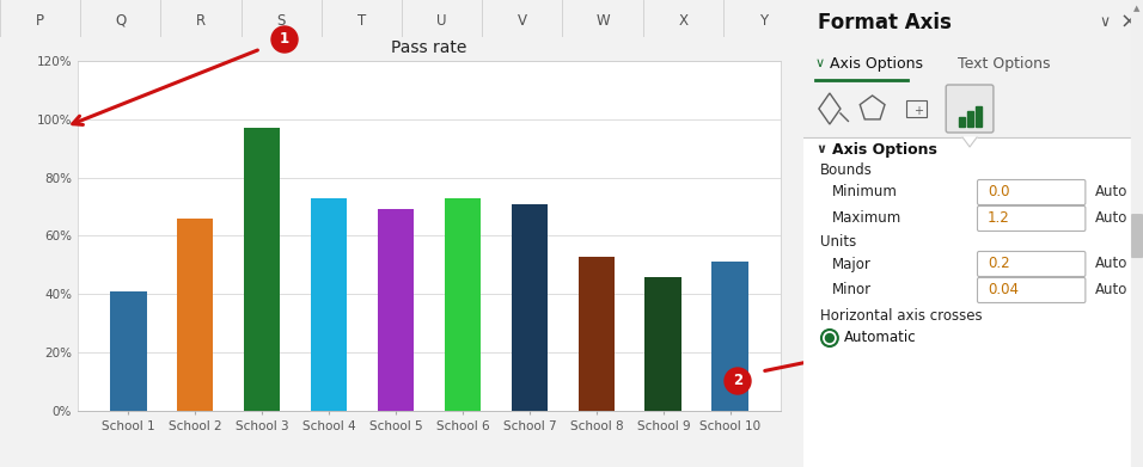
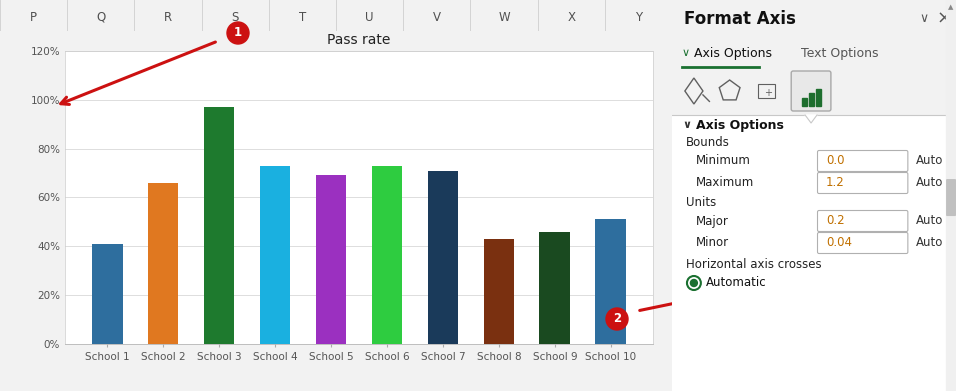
Pass rate/School 8: 53% -> 43%
